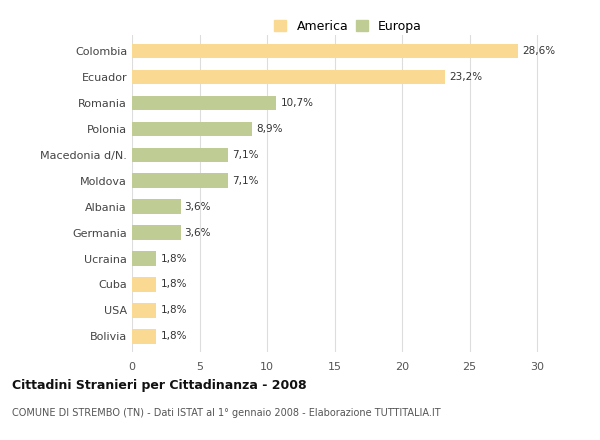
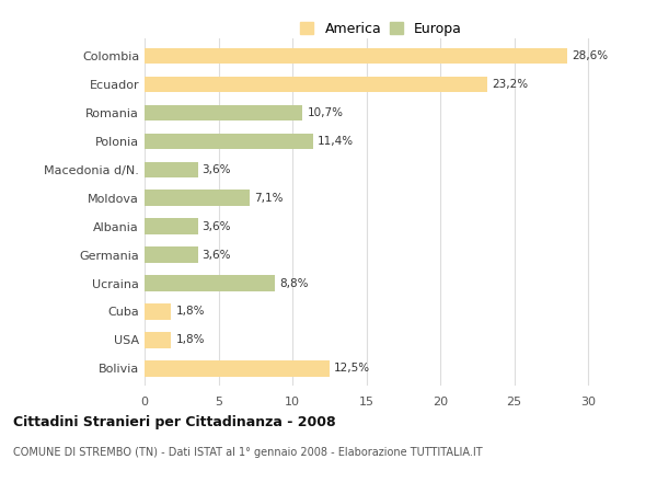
Polonia: 8,9% -> 11,4%
Macedonia d/N.: 7,1% -> 3,6%
Ucraina: 1,8% -> 8,8%
Bolivia: 1,8% -> 12,5%
